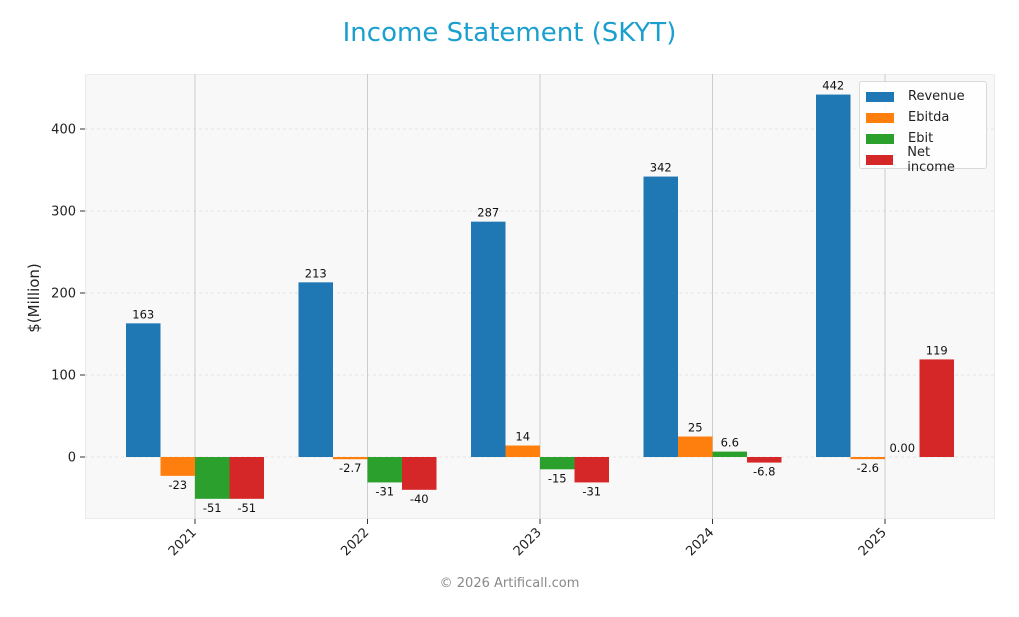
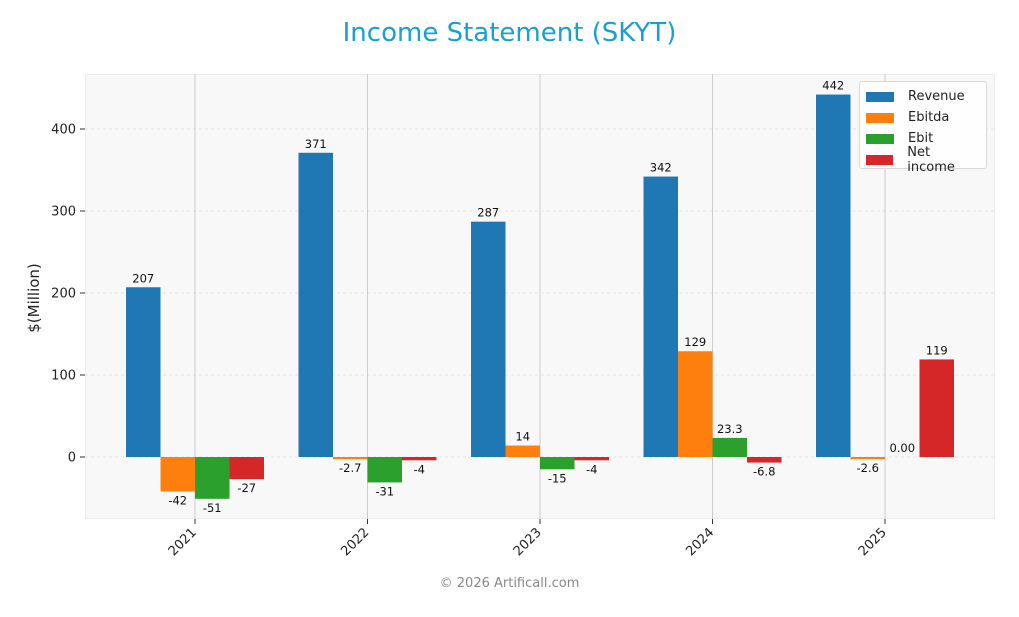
Revenue/2021: 163 -> 207
Ebitda/2021: -23 -> -42
Net income/2021: -51 -> -27
Revenue/2022: 213 -> 371
Net income/2022: -40 -> -4
Net income/2023: -31 -> -4
Ebitda/2024: 25 -> 129
Ebit/2024: 6.6 -> 23.3
